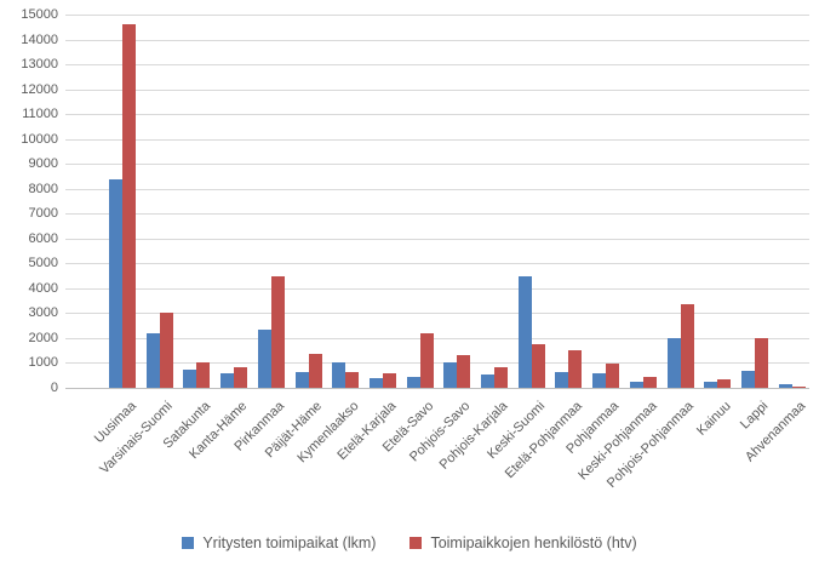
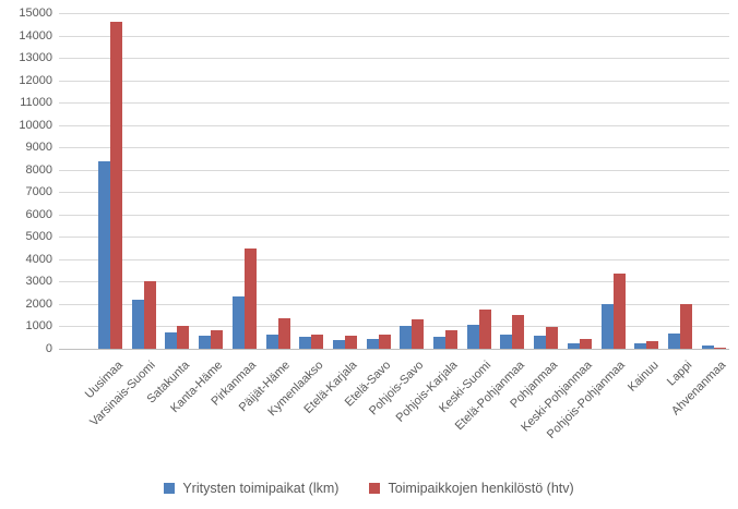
Yritysten toimipaikat (lkm)/Kymenlaakso: 1000 -> 600
Toimipaikkojen henkilöstö (htv)/Etelä-Savo: 2200 -> 600
Yritysten toimipaikat (lkm)/Keski-Suomi: 4500 -> 1000
